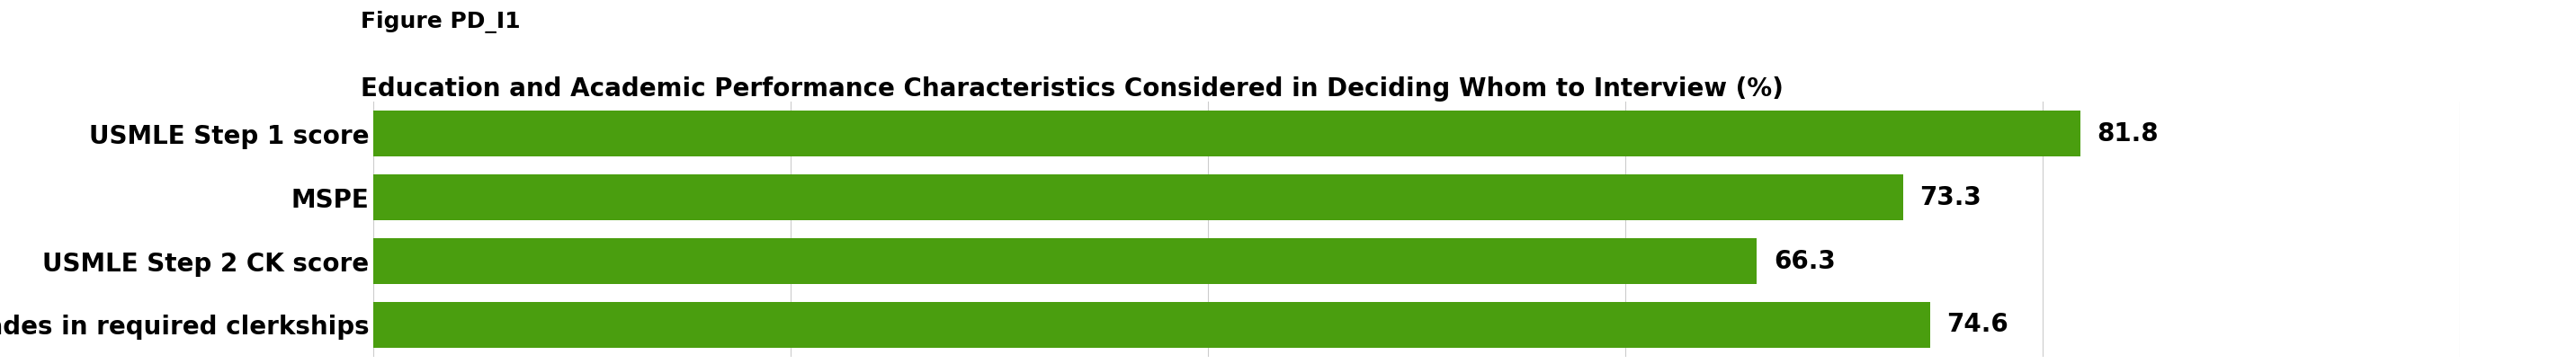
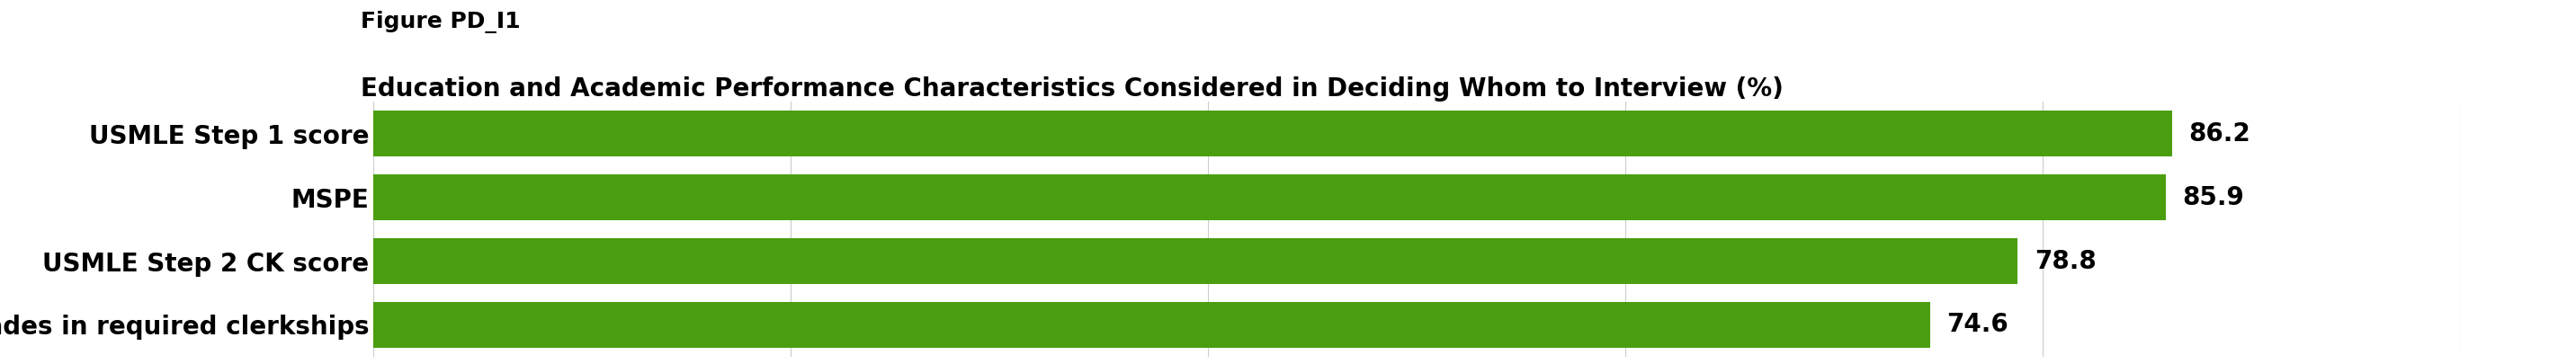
USMLE Step 1 score: 81.8 -> 86.2
MSPE: 73.3 -> 85.9
USMLE Step 2 CK score: 66.3 -> 78.8
